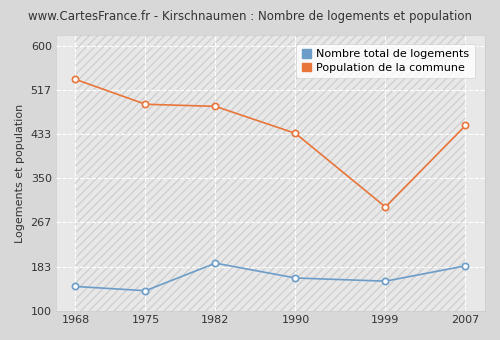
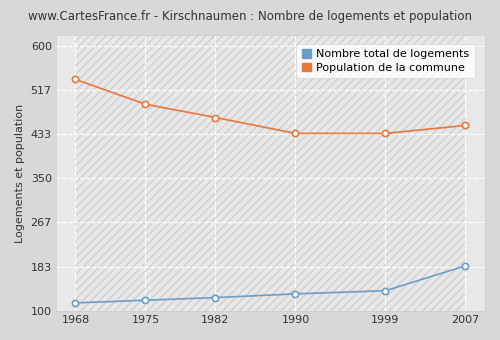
Nombre total de logements/1968: 146 -> 115
Nombre total de logements/1975: 138 -> 120
Nombre total de logements/1982: 190 -> 125
Population de la commune/1982: 486 -> 465
Nombre total de logements/1990: 162 -> 132
Nombre total de logements/1999: 156 -> 138
Population de la commune/1999: 296 -> 435
